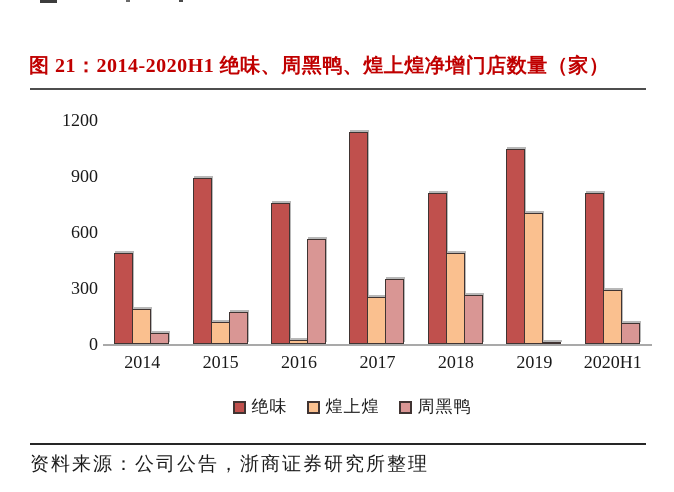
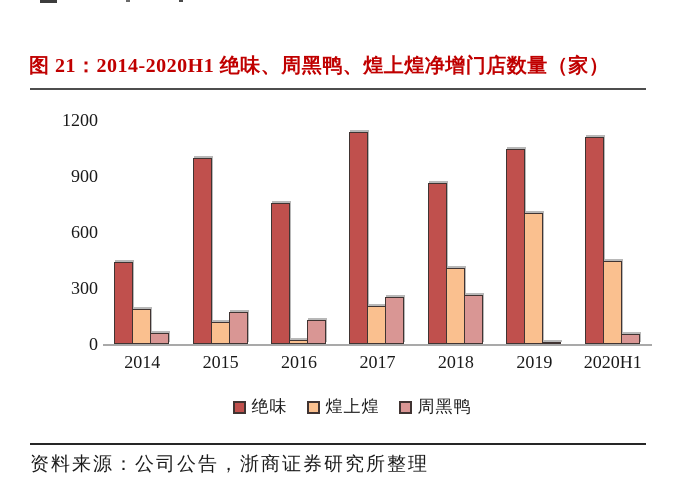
绝味/2014: 490 -> 440
绝味/2015: 890 -> 1000
周黑鸭/2016: 560 -> 130
煌上煌/2017: 250 -> 200
周黑鸭/2017: 350 -> 250
绝味/2018: 810 -> 860
煌上煌/2018: 490 -> 400
绝味/2020H1: 810 -> 1110
煌上煌/2020H1: 290 -> 440
周黑鸭/2020H1: 110 -> 60
